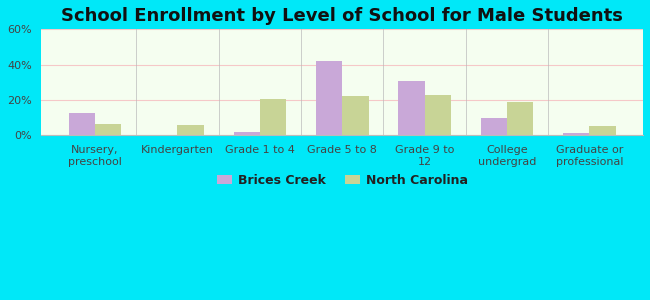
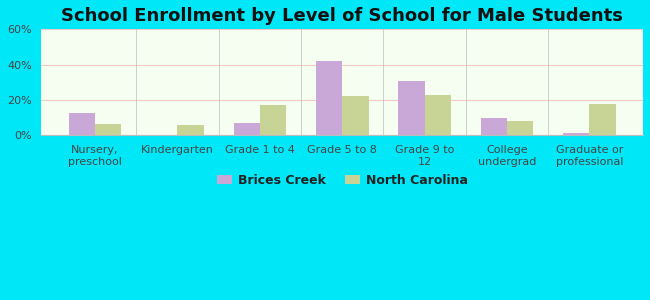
Brices Creek/Grade 1 to 4: 2% -> 7%
North Carolina/Grade 1 to 4: 20% -> 17%
North Carolina/College undergrad: 19% -> 8%
North Carolina/Graduate or professional: 6% -> 18%
